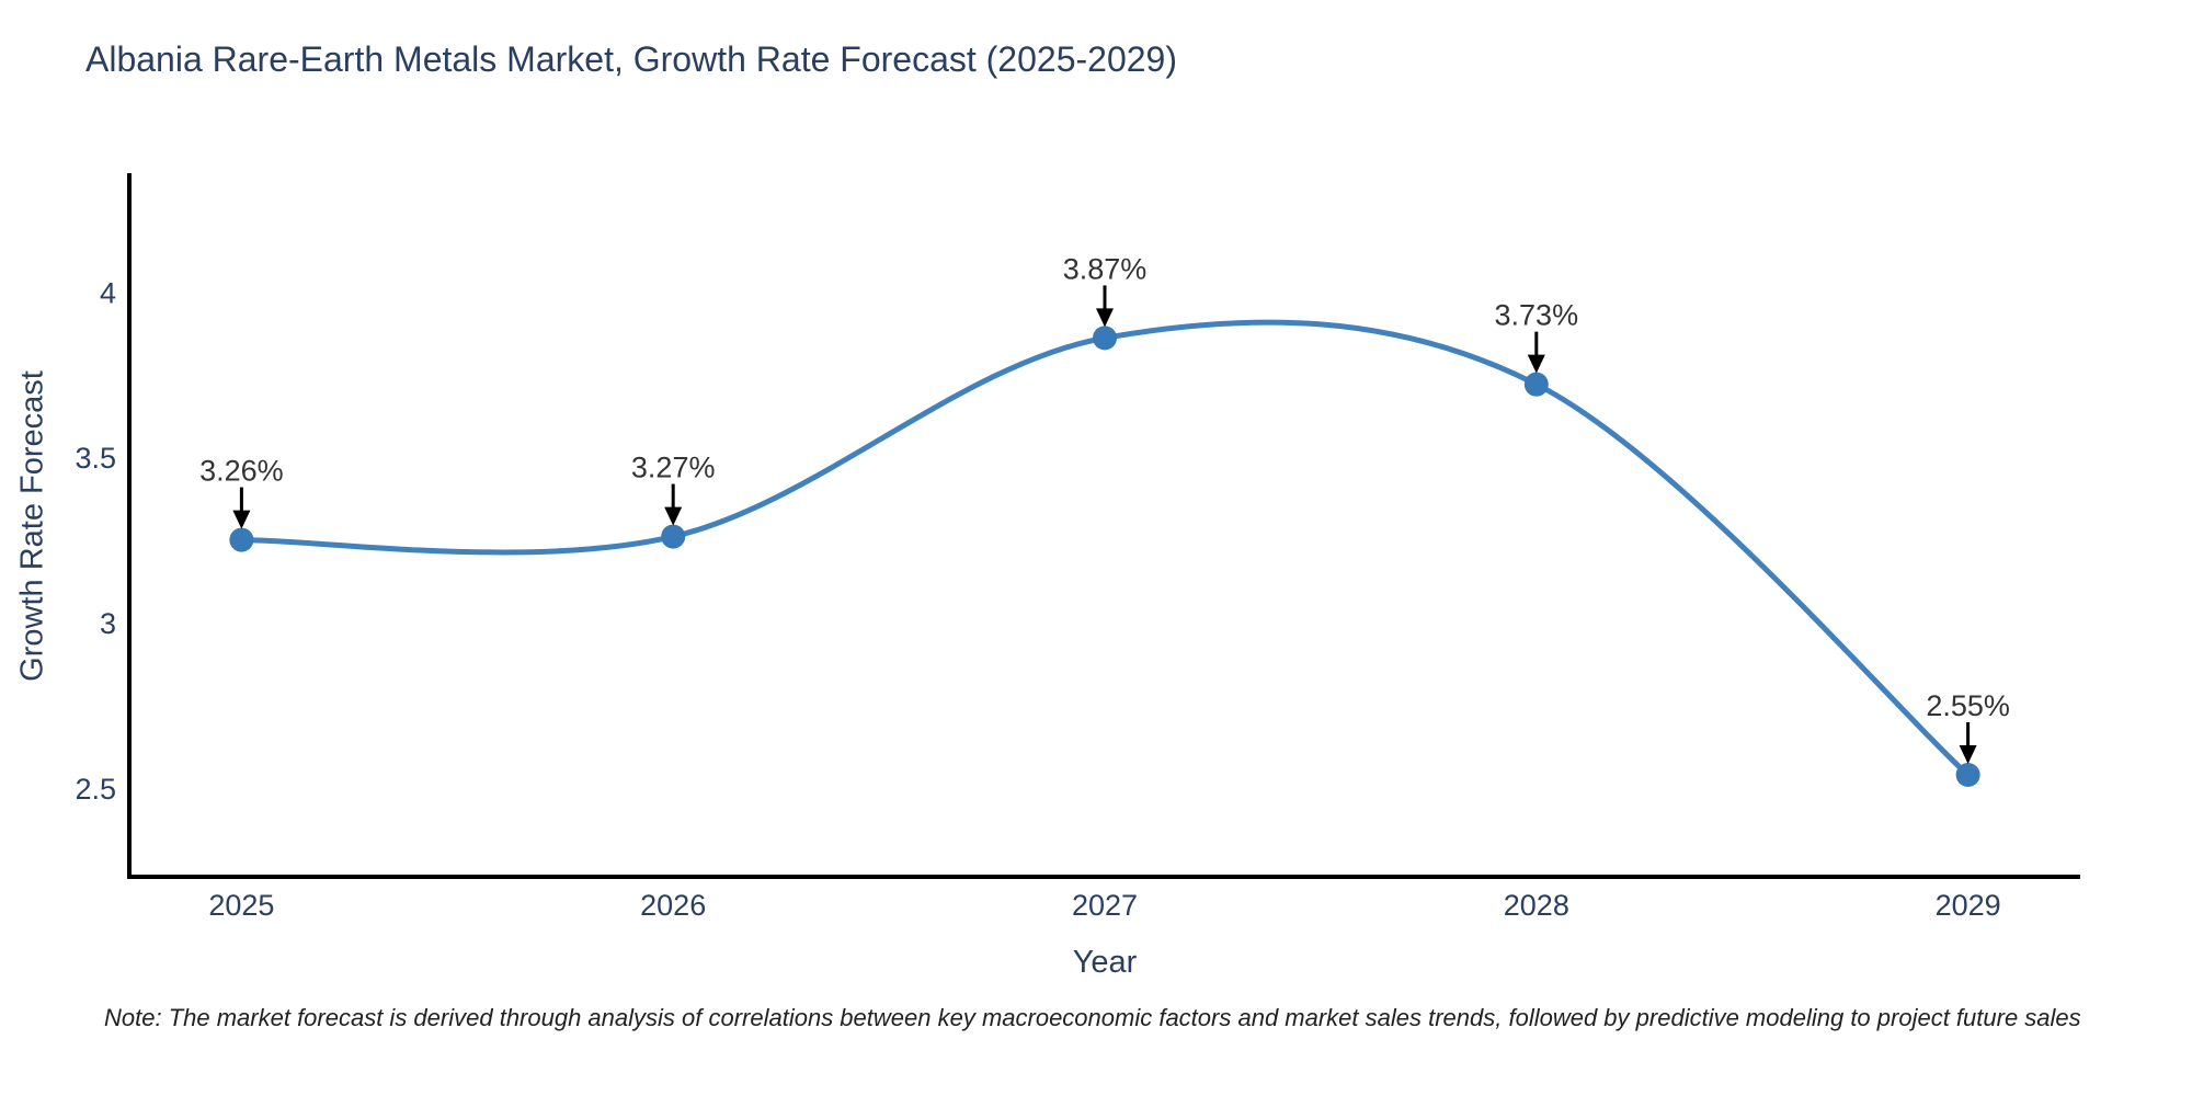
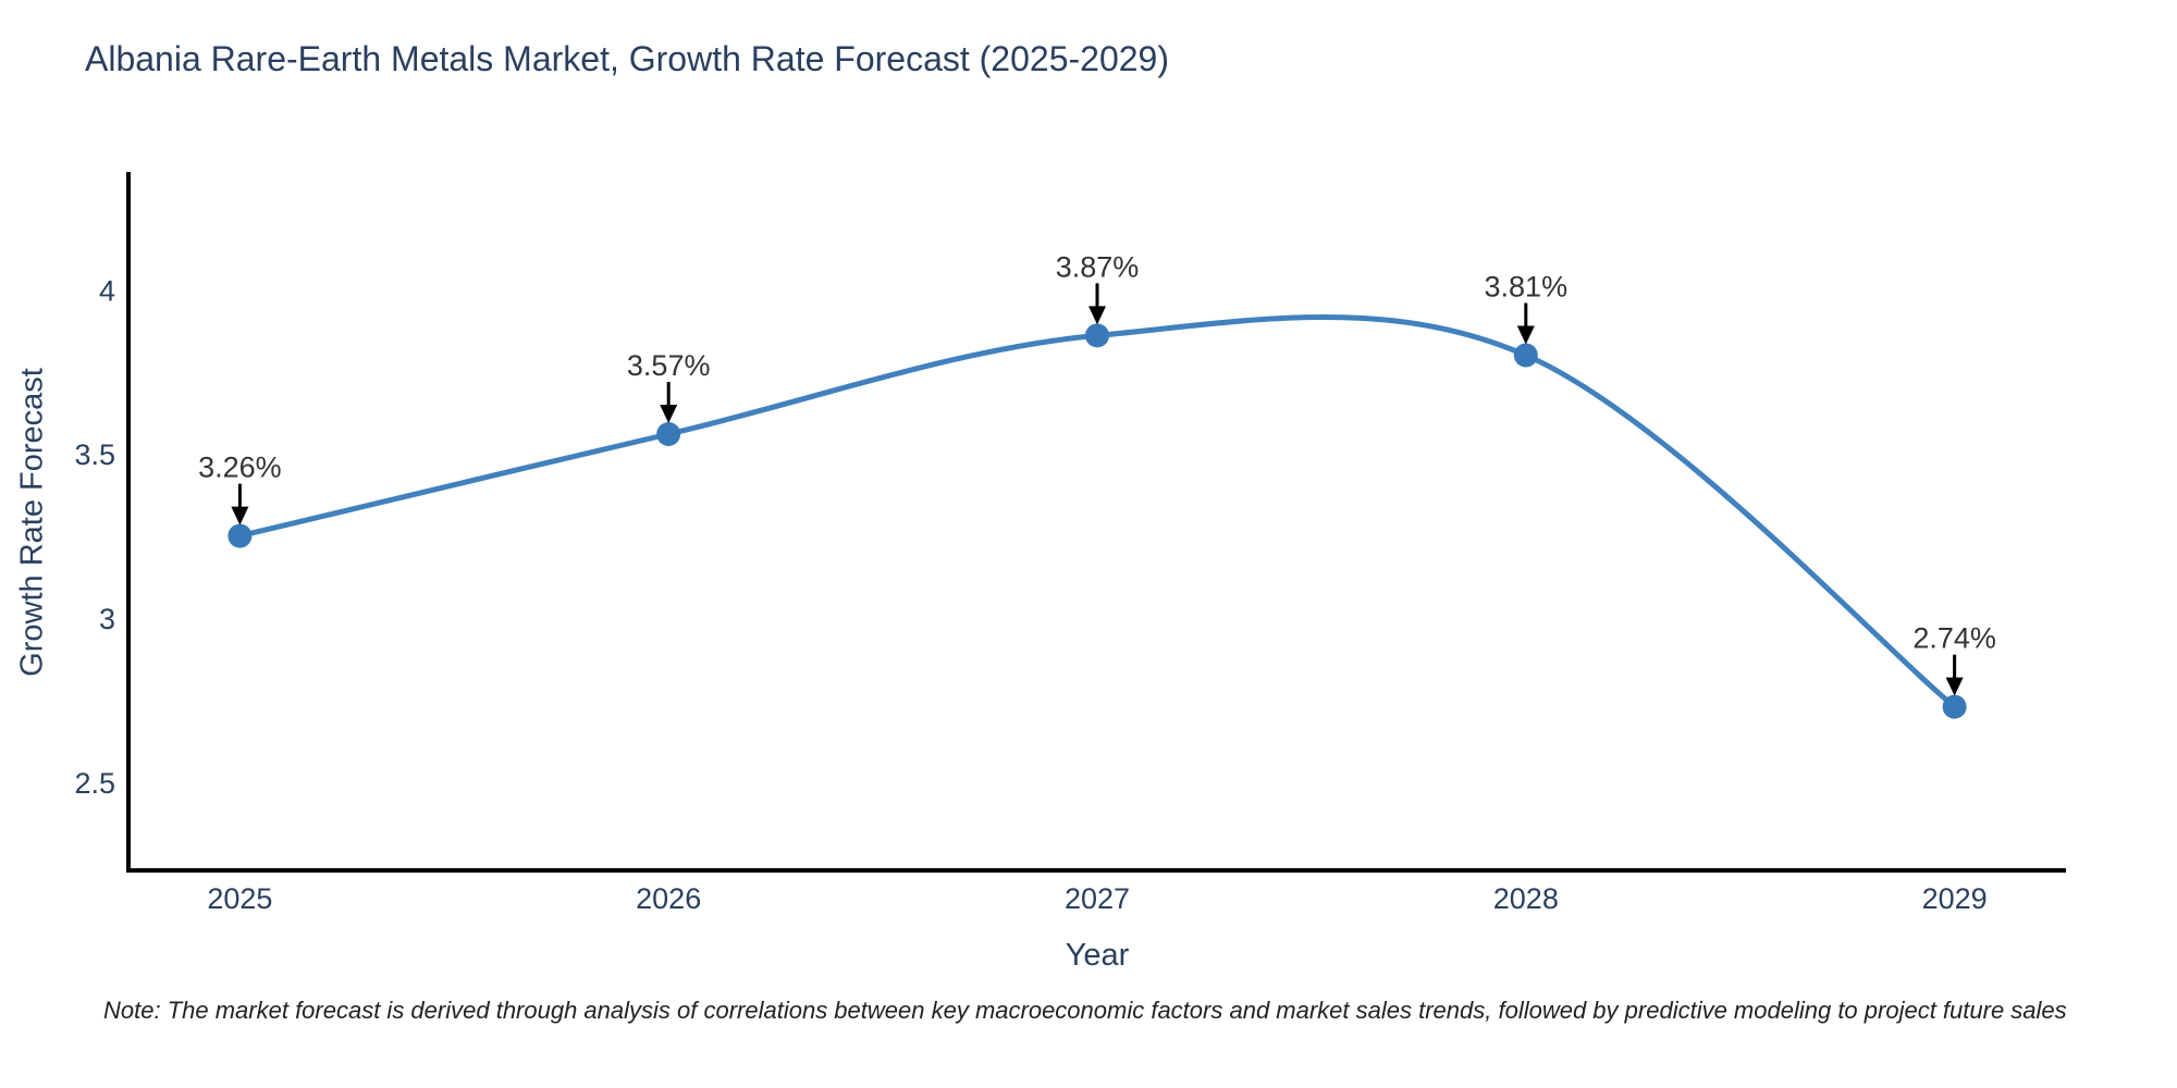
2026: 3.27% -> 3.57%
2028: 3.73% -> 3.81%
2029: 2.55% -> 2.74%
